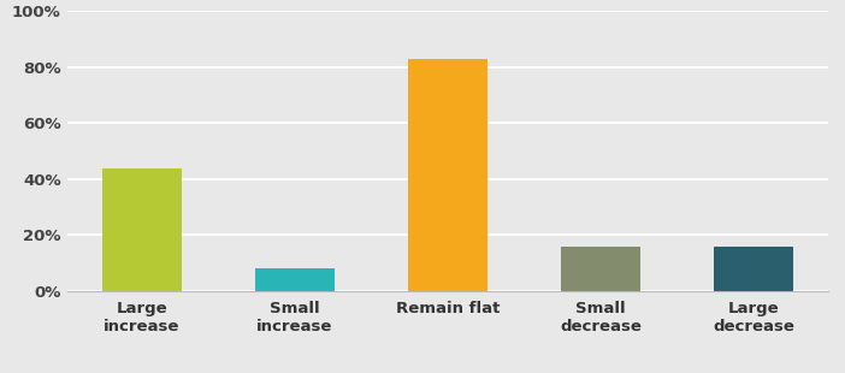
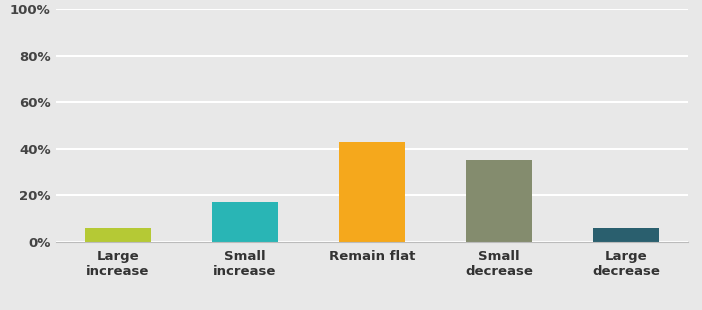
Large increase: 44% -> 6%
Small increase: 8% -> 17%
Remain flat: 83% -> 43%
Small decrease: 16% -> 35%
Large decrease: 16% -> 6%
